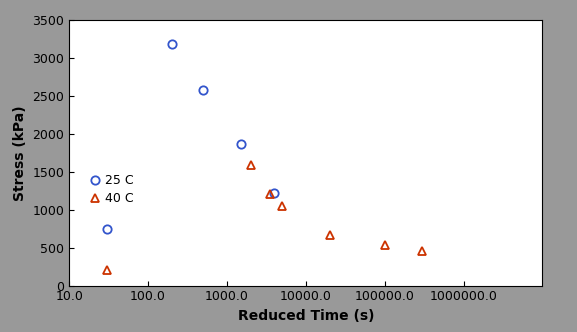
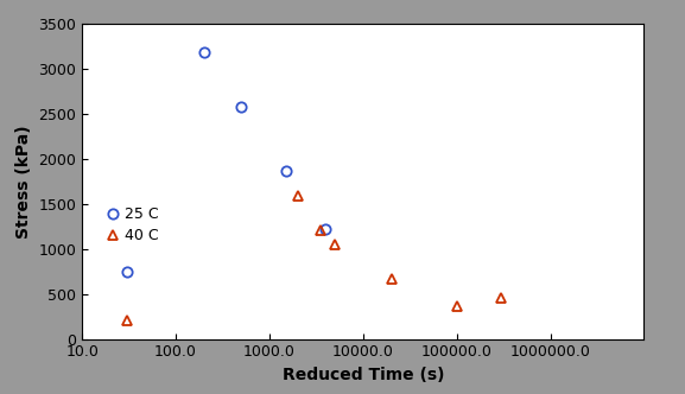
40 C/100000.0: 530 -> 360
